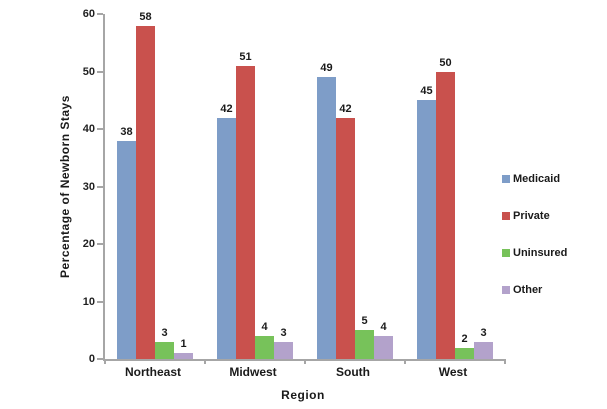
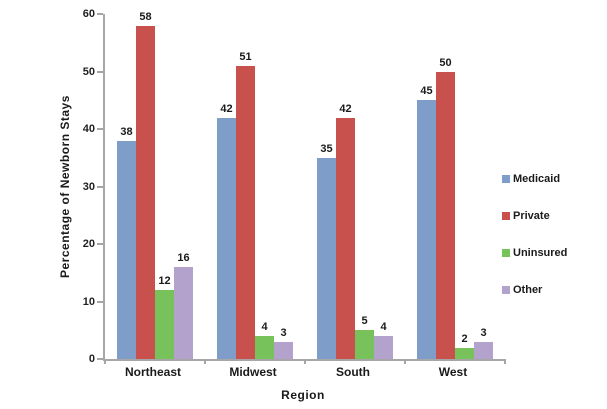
Uninsured/Northeast: 3 -> 12
Other/Northeast: 1 -> 16
Medicaid/South: 49 -> 35
